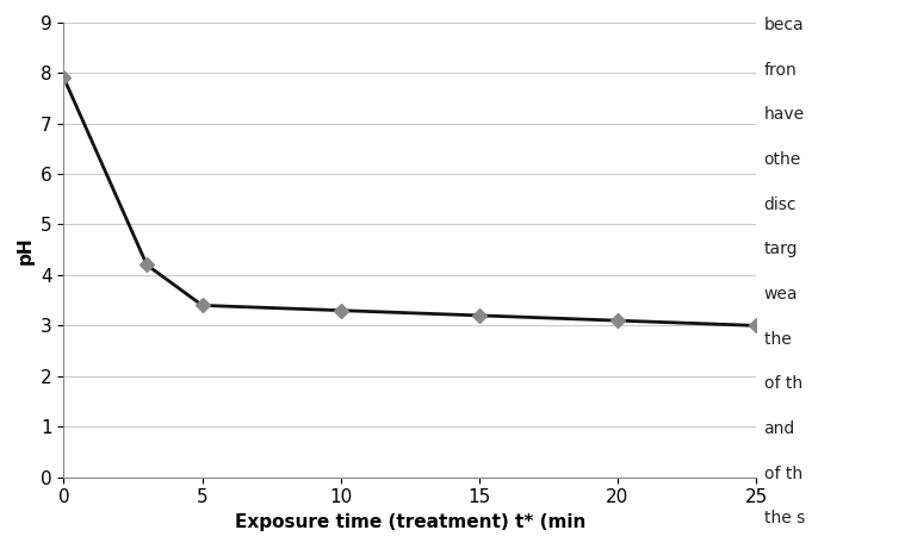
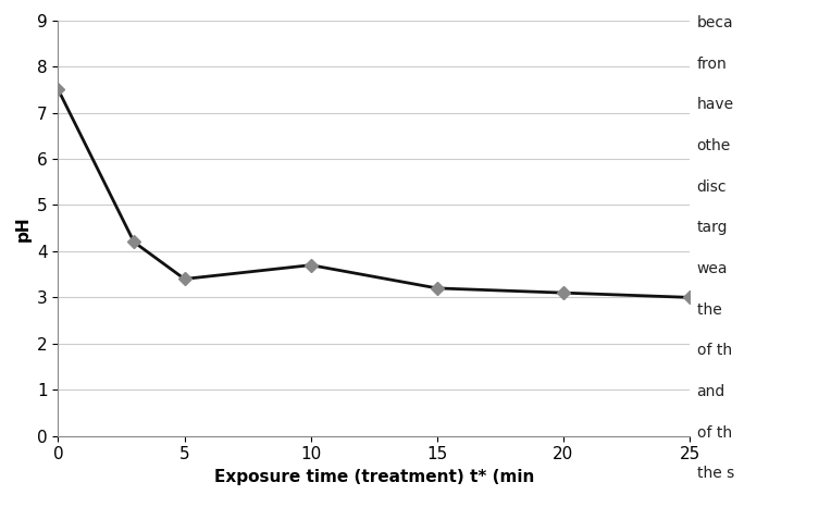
0: 7.9 -> 7.5
10: 3.3 -> 3.7
